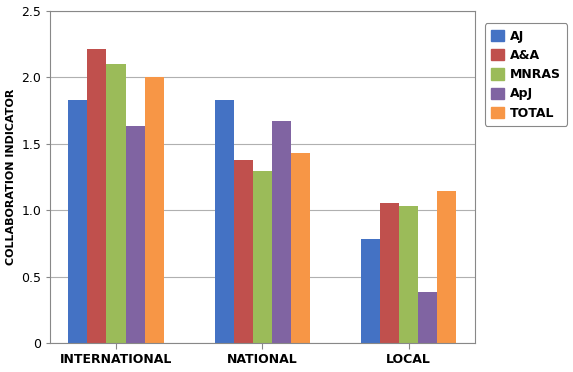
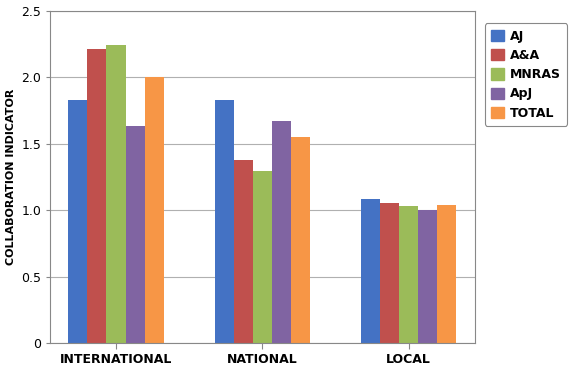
MNRAS/INTERNATIONAL: 2.10 -> 2.24
TOTAL/NATIONAL: 1.43 -> 1.55
AJ/LOCAL: 0.78 -> 1.08
ApJ/LOCAL: 0.38 -> 1.00
TOTAL/LOCAL: 1.14 -> 1.04
